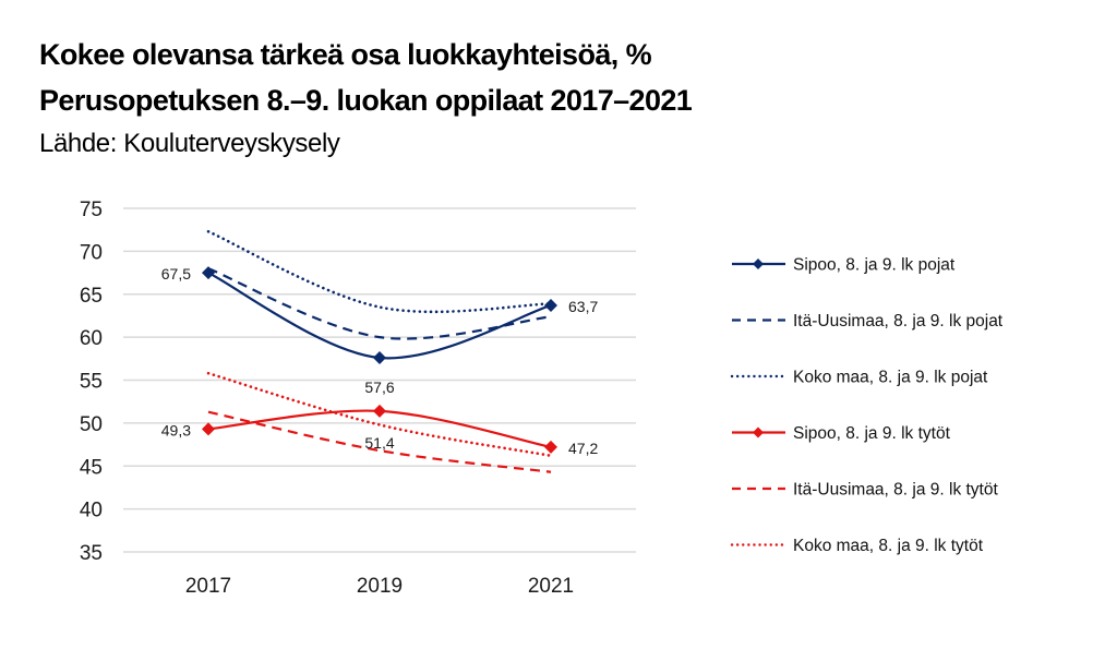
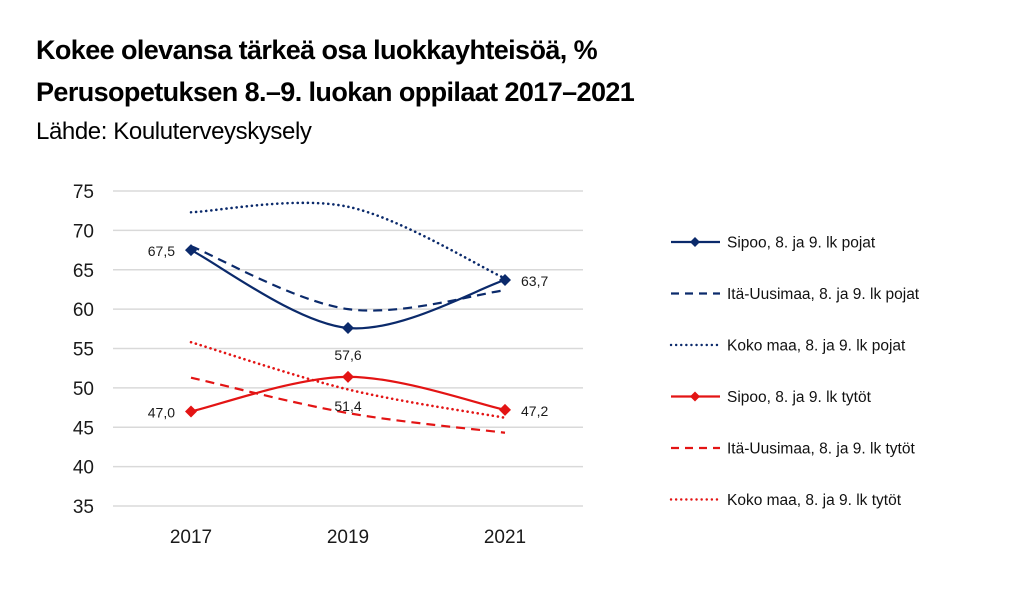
Sipoo, 8. ja 9. lk tytöt/2017: 49,3 -> 47,0
Koko maa, 8. ja 9. lk pojat/2019: 64 -> 73
